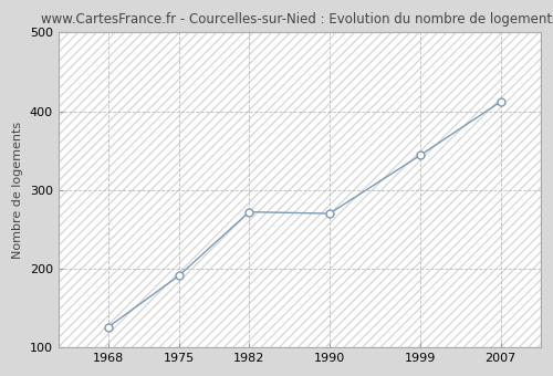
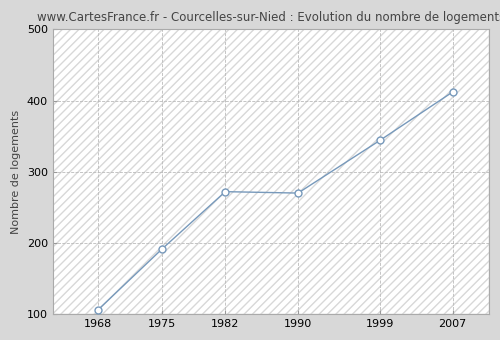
1968: 126 -> 106
